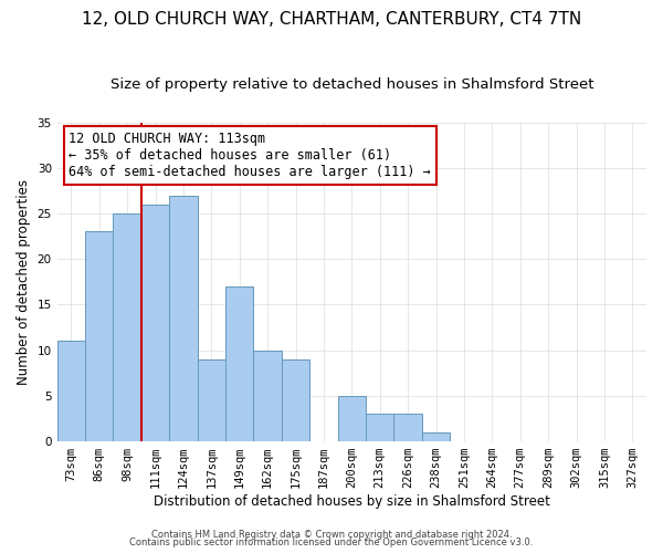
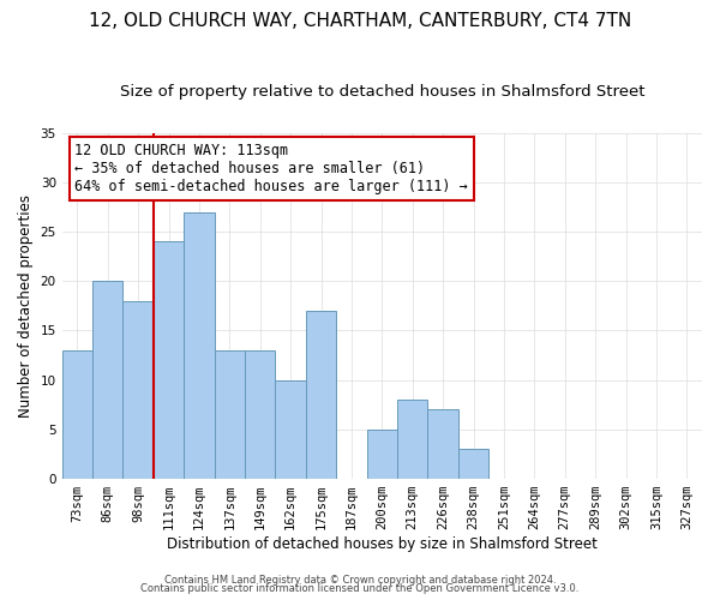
73sqm: 11 -> 13
86sqm: 23 -> 20
98sqm: 25 -> 18
111sqm: 26 -> 24
137sqm: 9 -> 13
149sqm: 17 -> 13
175sqm: 9 -> 17
213sqm: 3 -> 8
226sqm: 3 -> 7
238sqm: 1 -> 3
